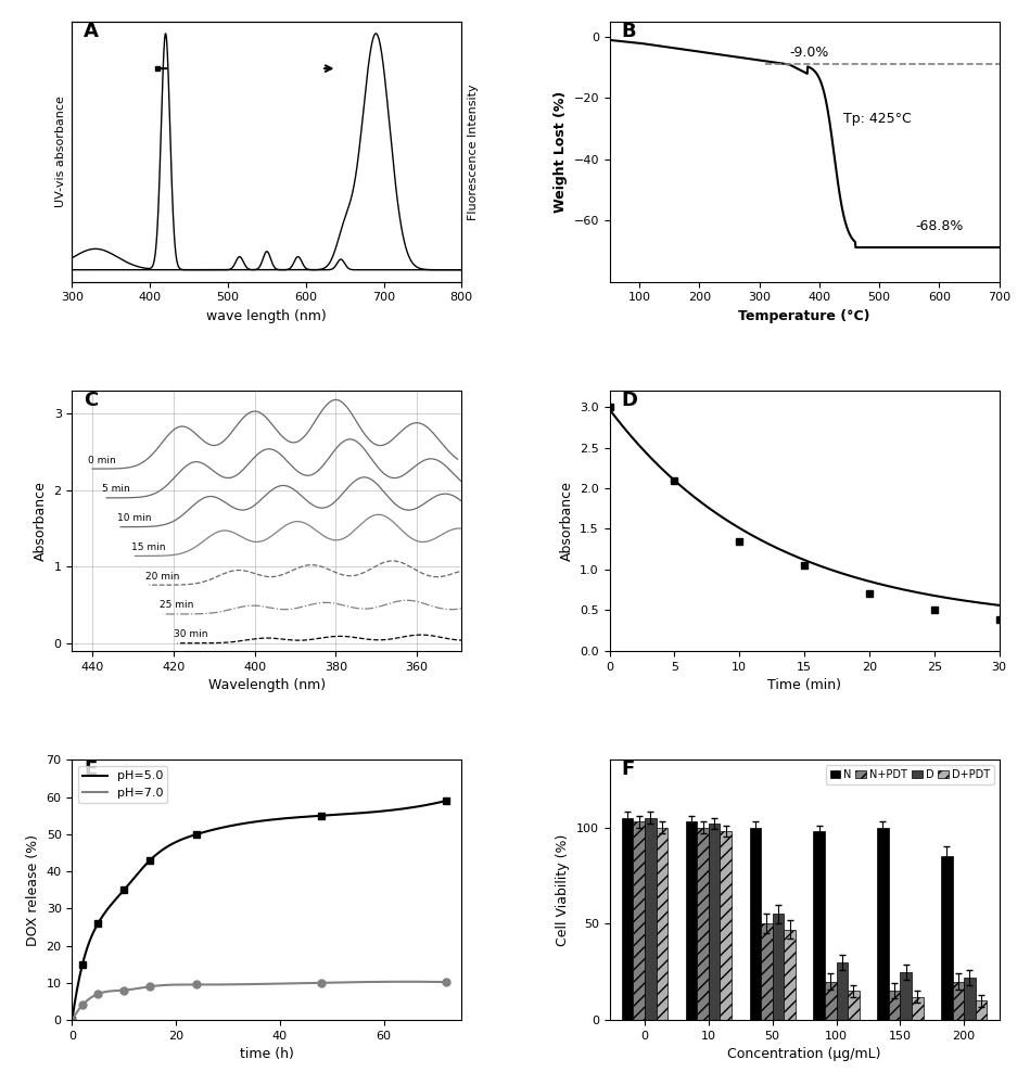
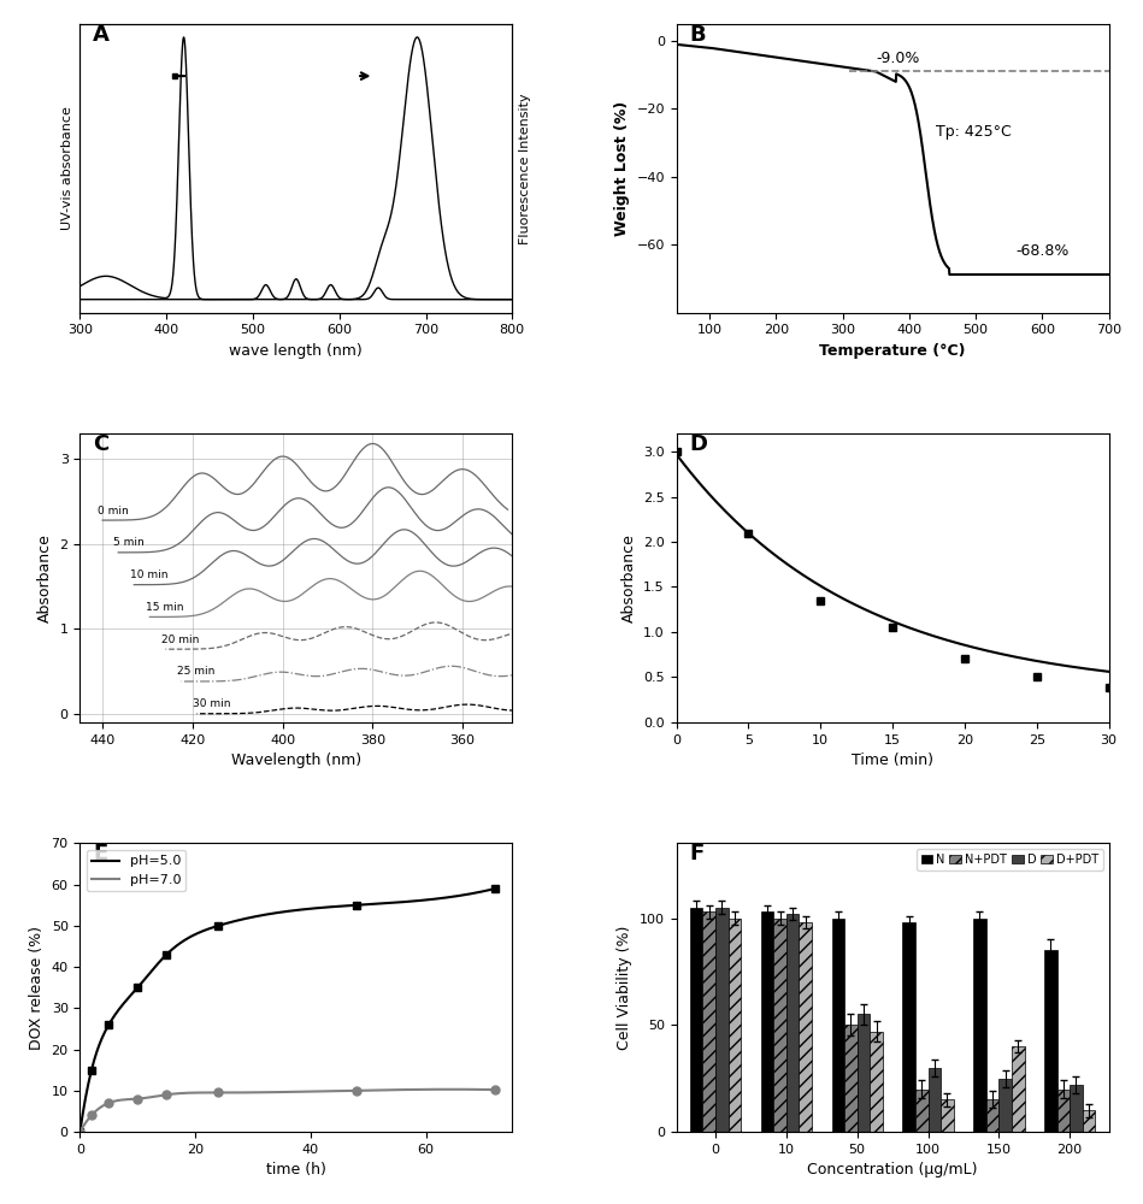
D+PDT/150: 12 -> 40
